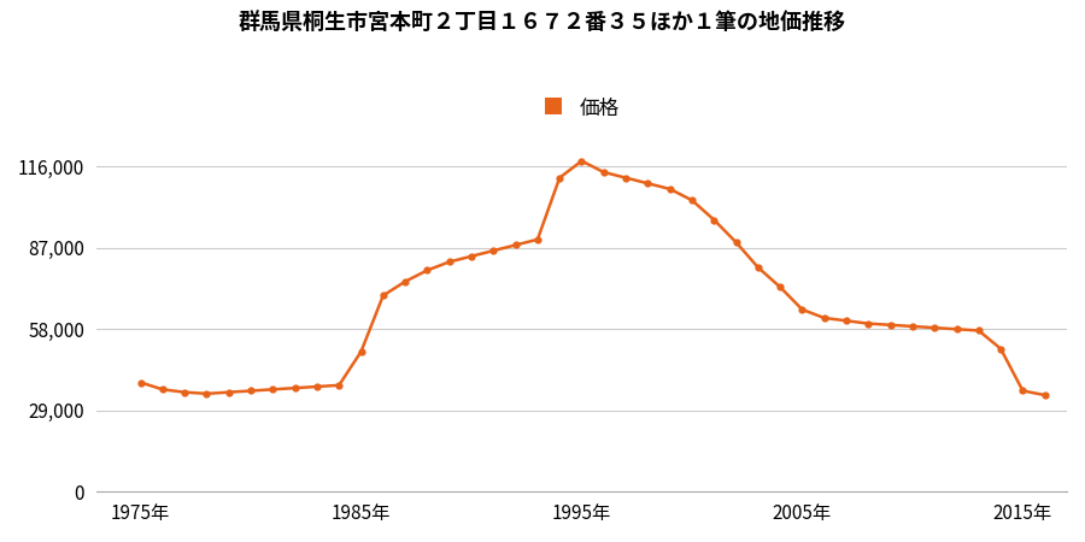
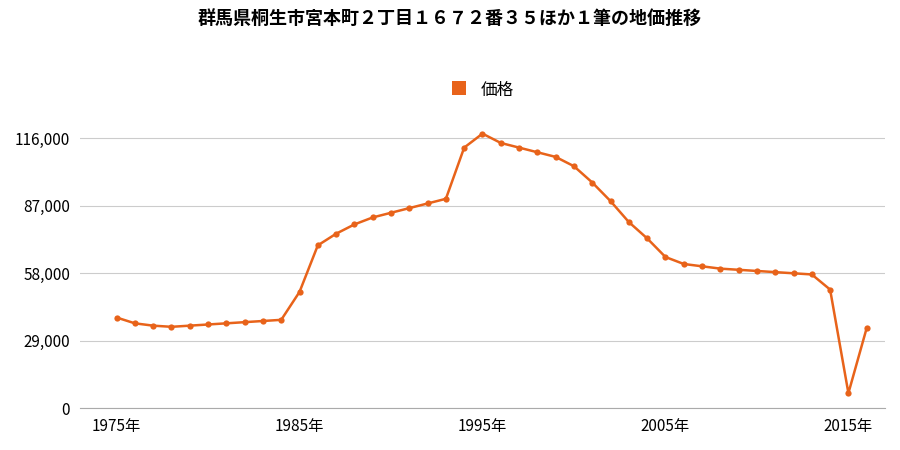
2015年: 36,000 -> 6,500
